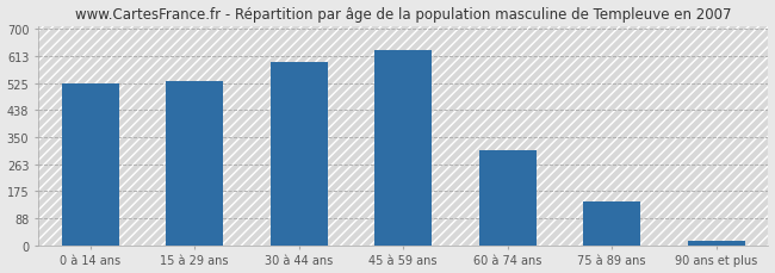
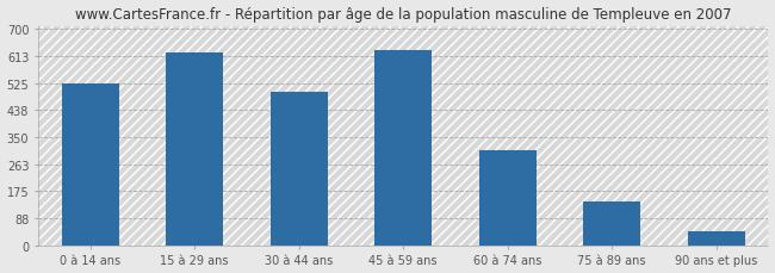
15 à 29 ans: 532 -> 625
30 à 44 ans: 592 -> 495
90 ans et plus: 15 -> 45
